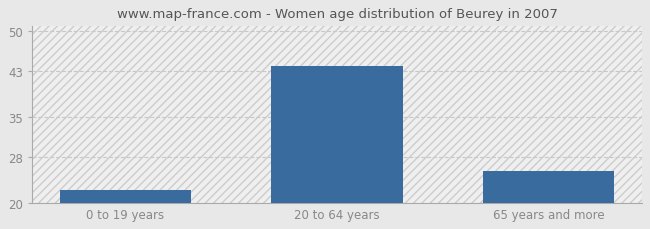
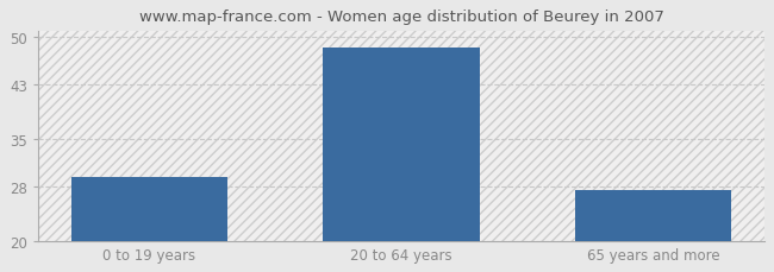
0 to 19 years: 22.2 -> 29.5
20 to 64 years: 44.0 -> 48.5
65 years and more: 25.6 -> 27.5
